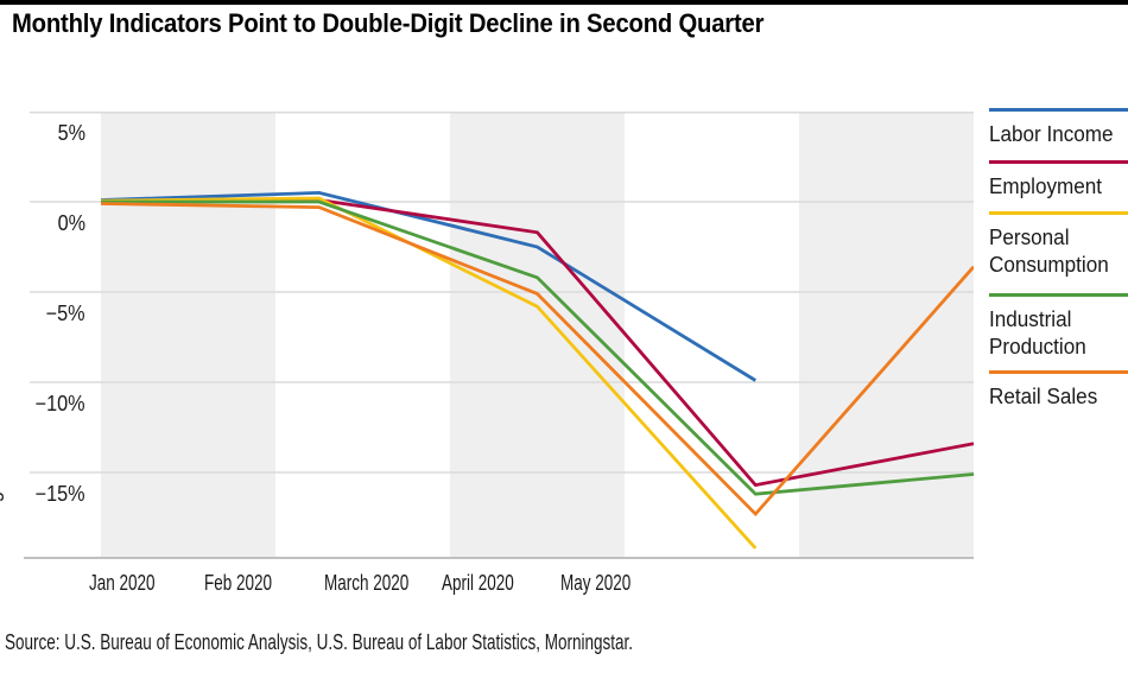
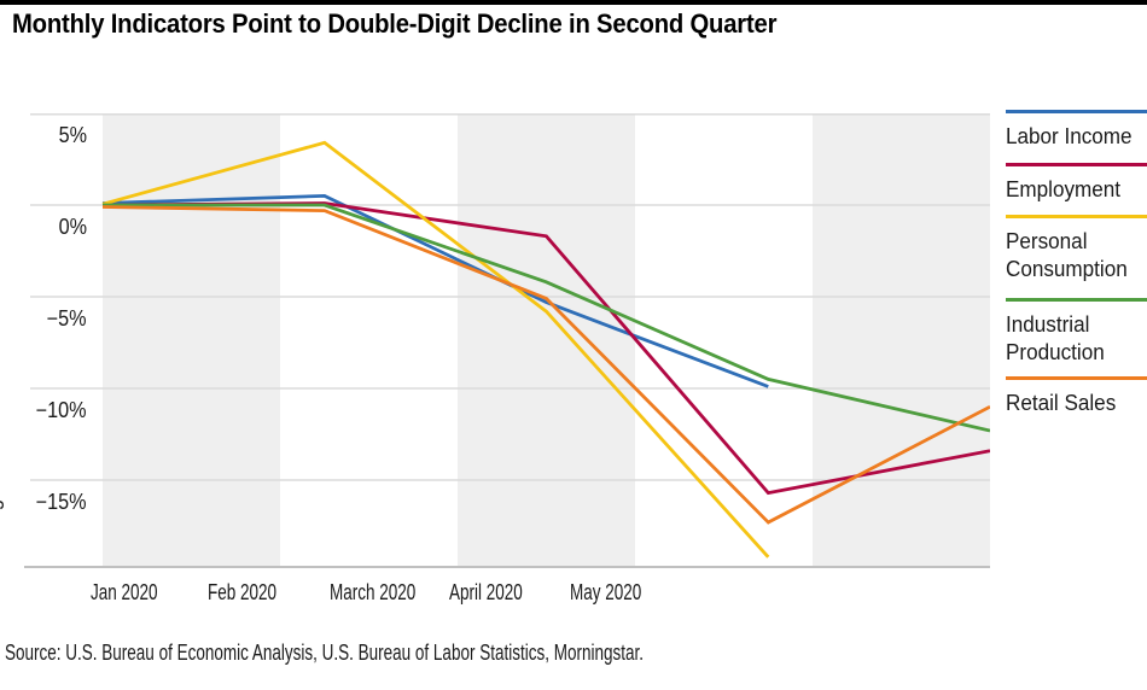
Personal Consumption/Feb 2020: 0.2% -> 3.4%
Labor Income/March 2020: -2.5% -> -5.3%
Industrial Production/April 2020: -16.2% -> -9.5%
Industrial Production/May 2020: -15.1% -> -12.3%
Retail Sales/May 2020: -3.6% -> -11.0%
